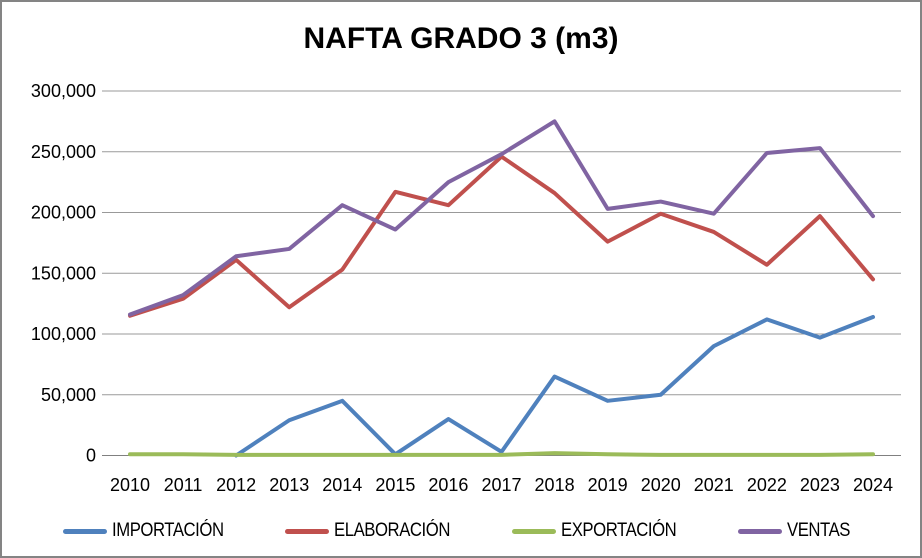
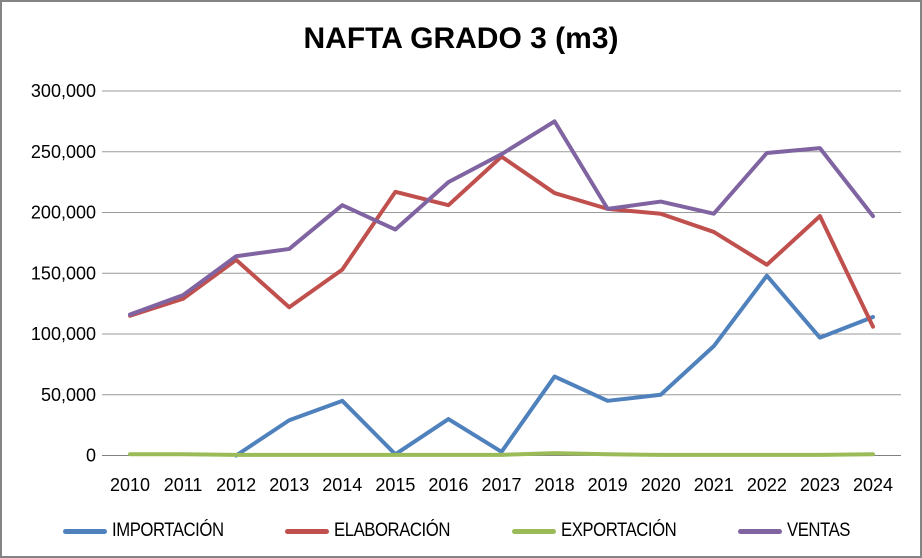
ELABORACIÓN/2019: 176000 -> 203000
IMPORTACIÓN/2022: 112000 -> 148000
ELABORACIÓN/2024: 145000 -> 106000
